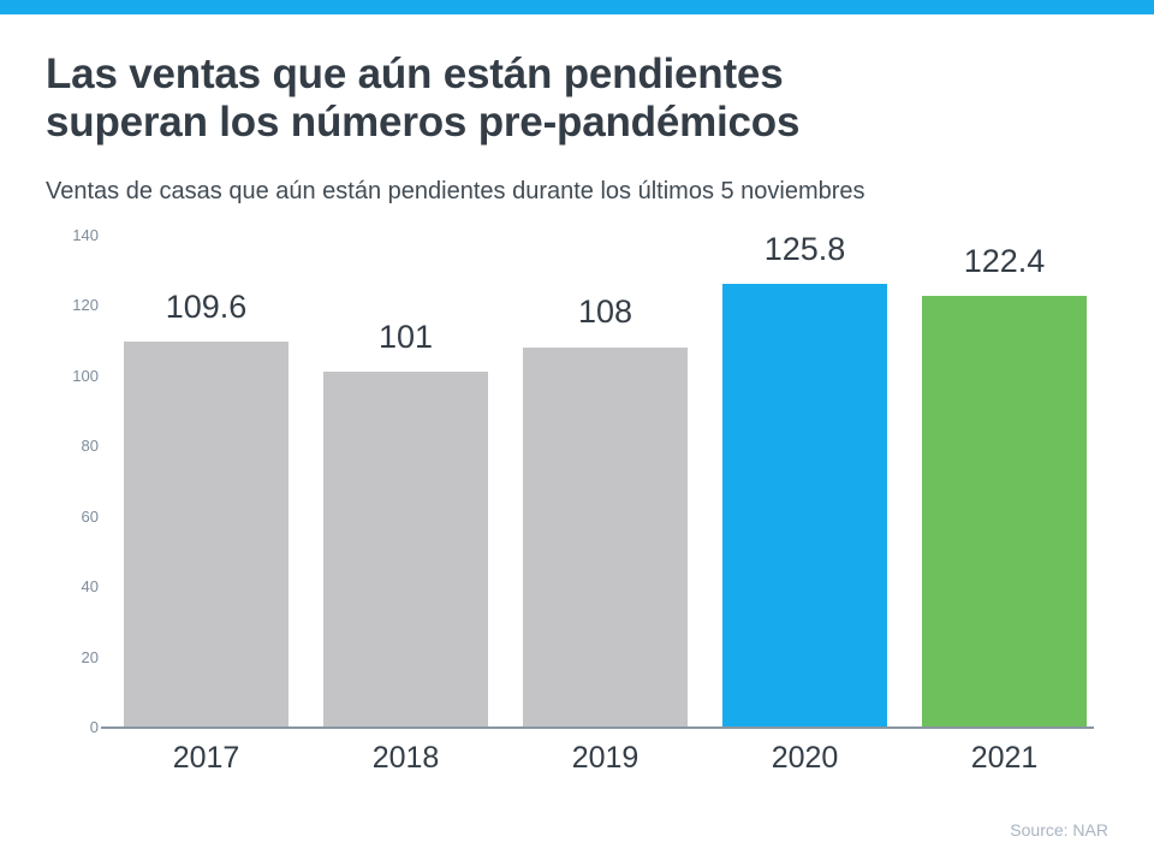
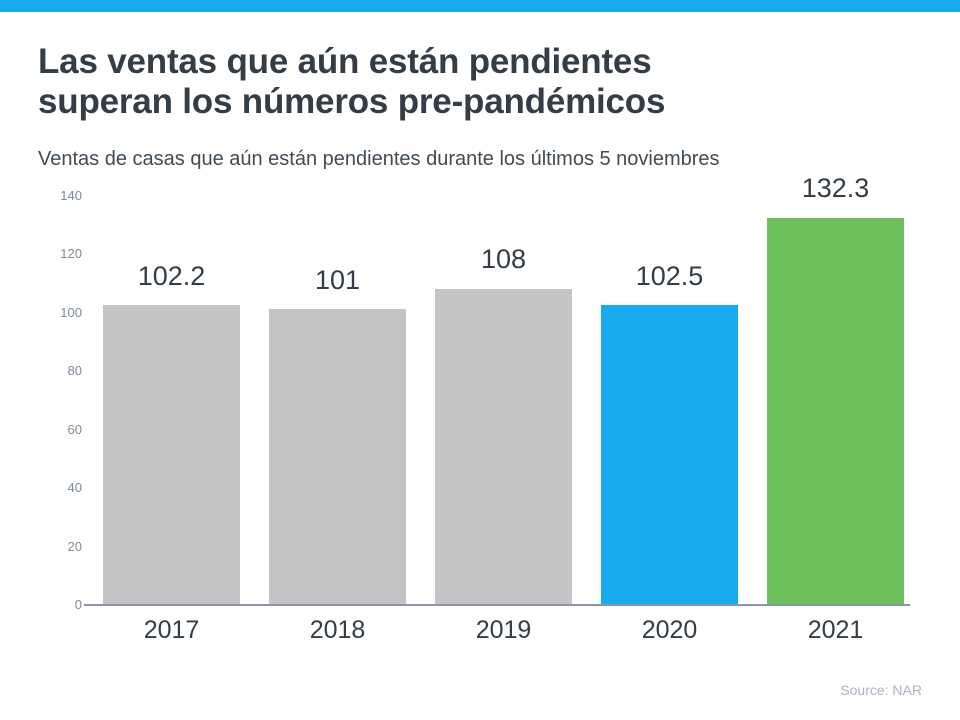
2017: 109.6 -> 102.2
2020: 125.8 -> 102.5
2021: 122.4 -> 132.3
